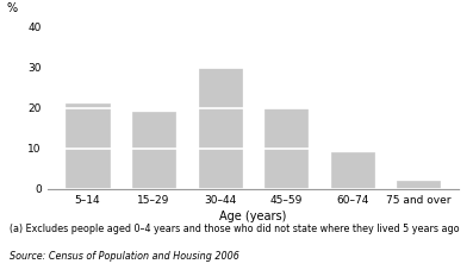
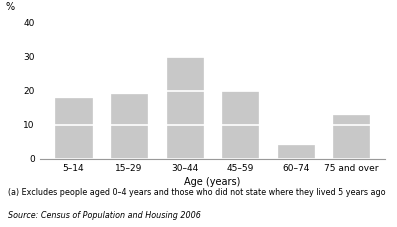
5–14: 21 -> 18
60–74: 9 -> 4
75 and over: 2 -> 13
